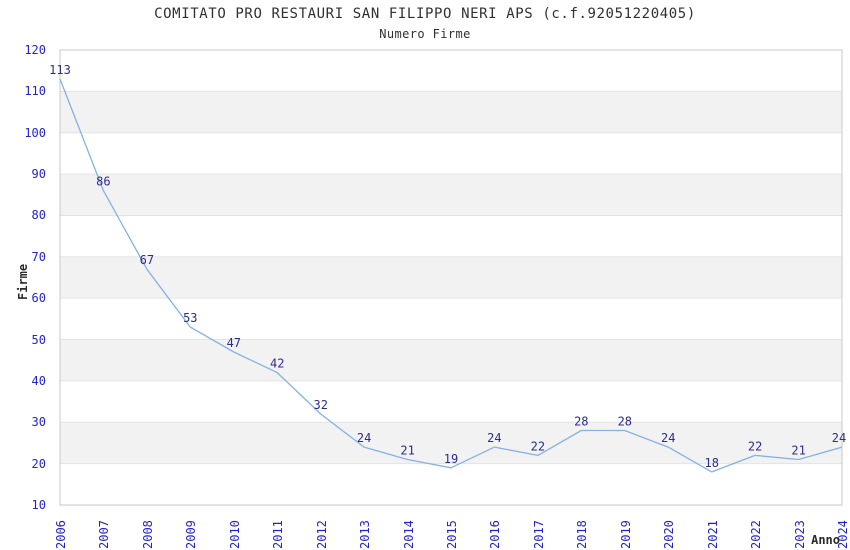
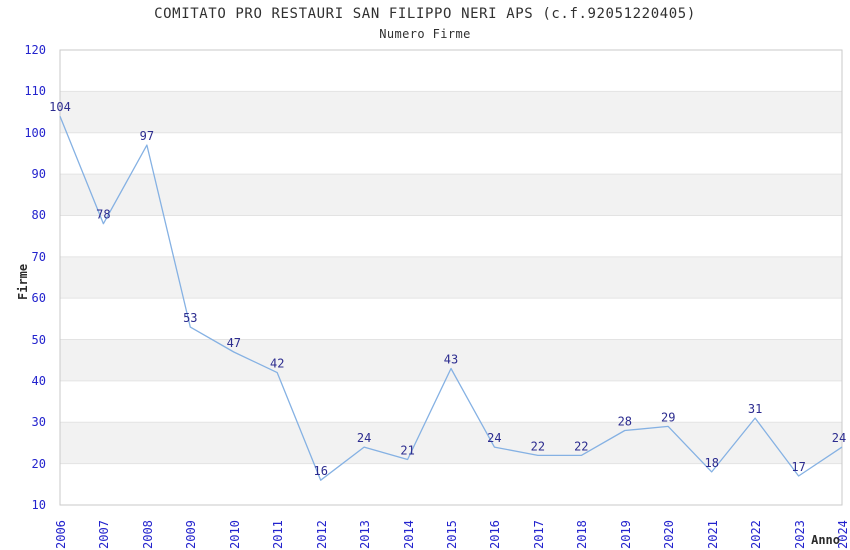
2006: 113 -> 104
2007: 86 -> 78
2008: 67 -> 97
2012: 32 -> 16
2015: 19 -> 43
2018: 28 -> 22
2020: 24 -> 29
2022: 22 -> 31
2023: 21 -> 17
